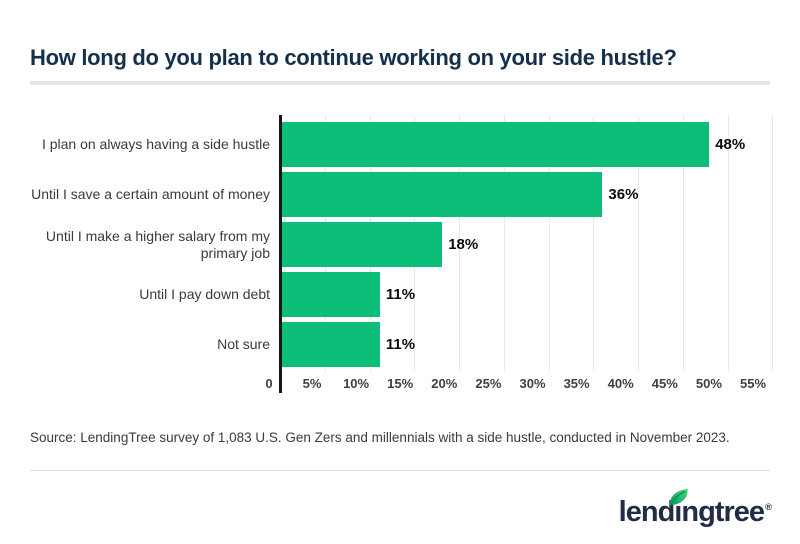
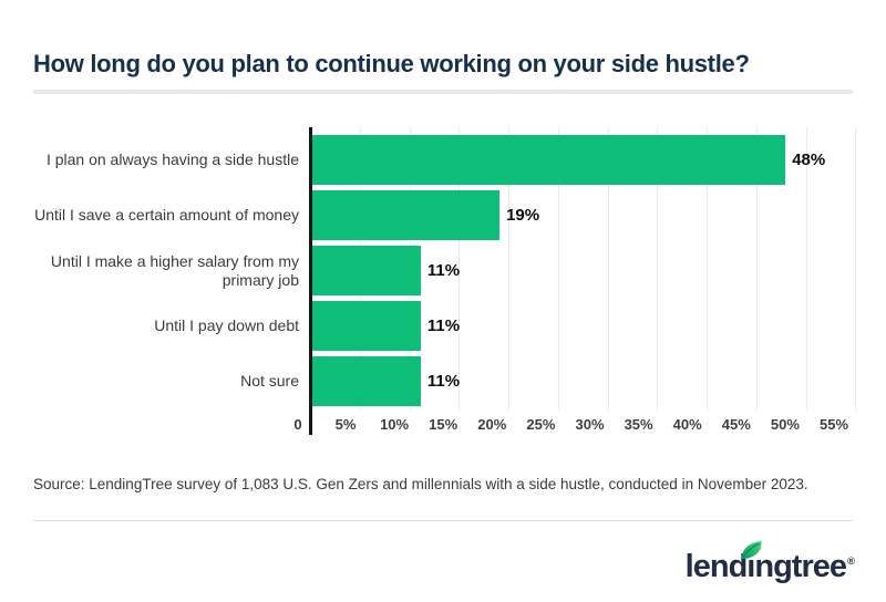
Until I save a certain amount of money: 36% -> 19%
Until I make a higher salary from my primary job: 18% -> 11%
